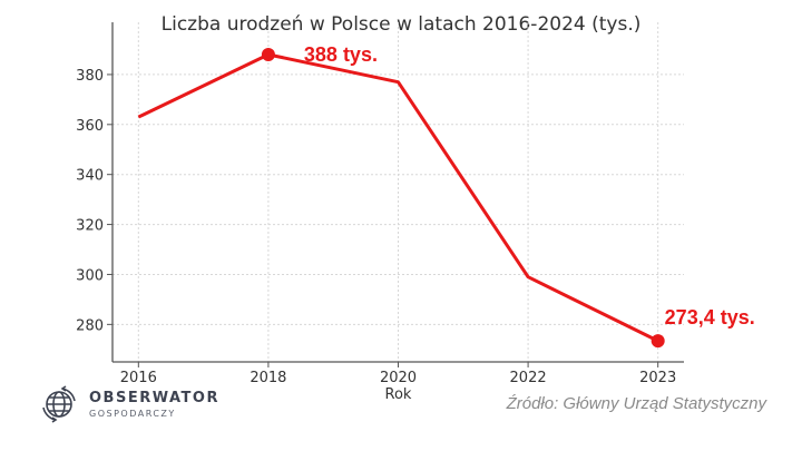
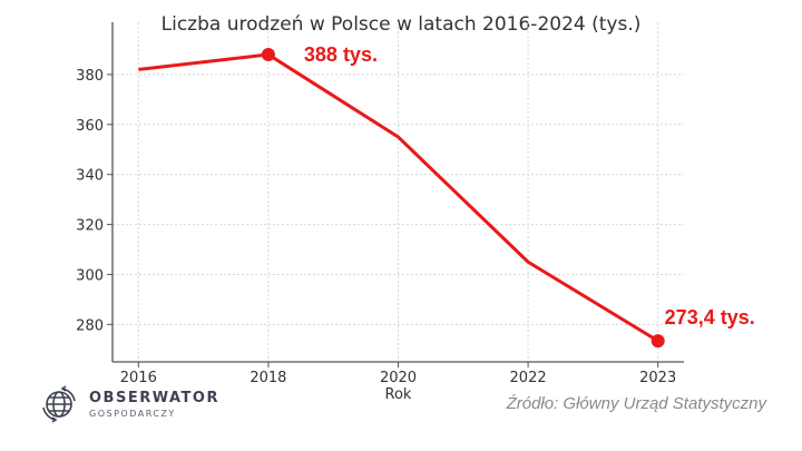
2016: 363 -> 382
2020: 377 -> 355
2022: 299 -> 305
